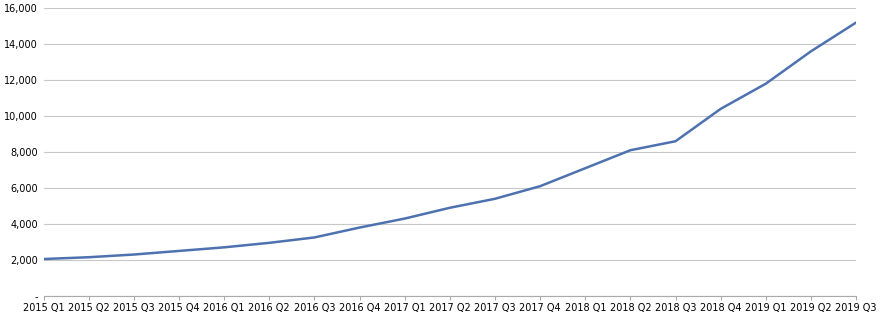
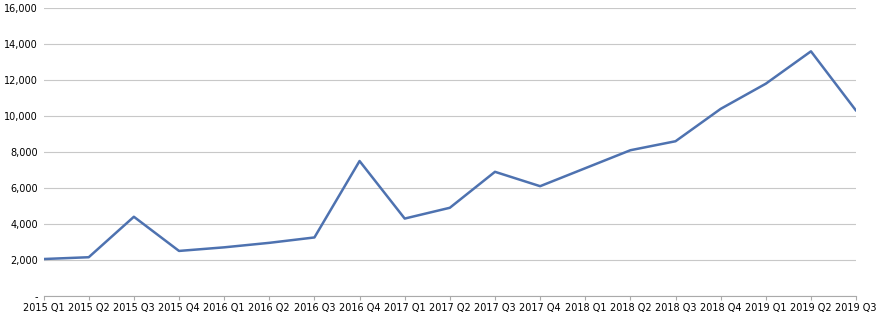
2015 Q3: 2,300 -> 4,400
2016 Q4: 3,800 -> 7,500
2017 Q3: 5,400 -> 6,900
2019 Q3: 15,200 -> 10,300
